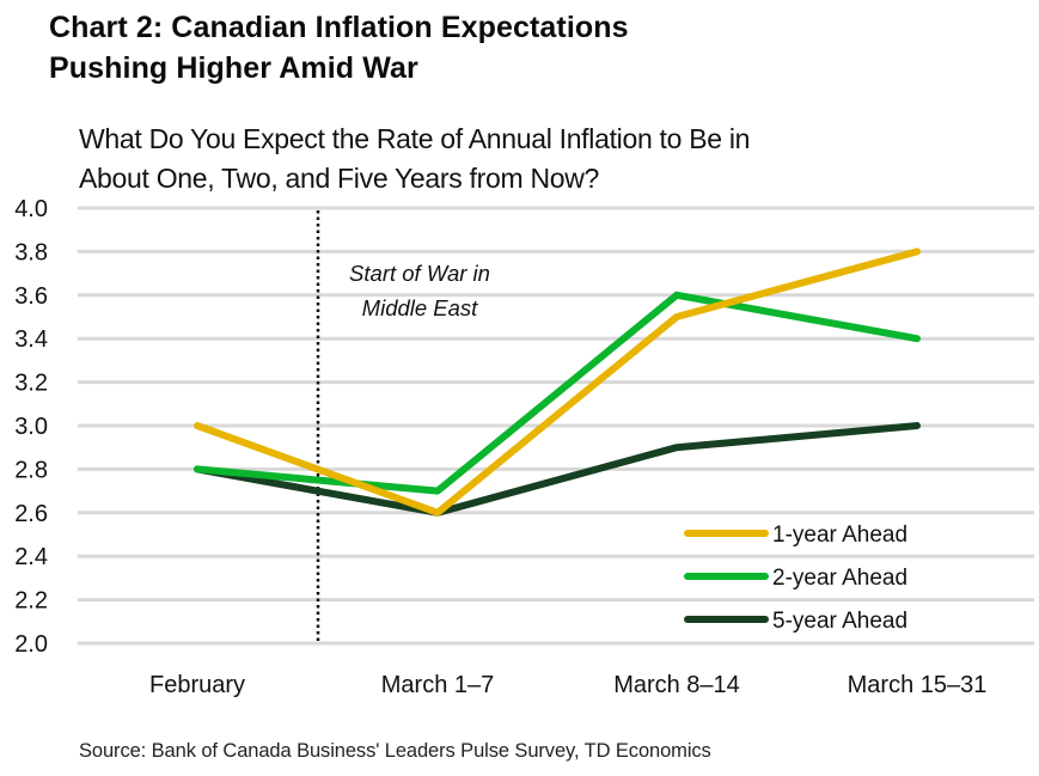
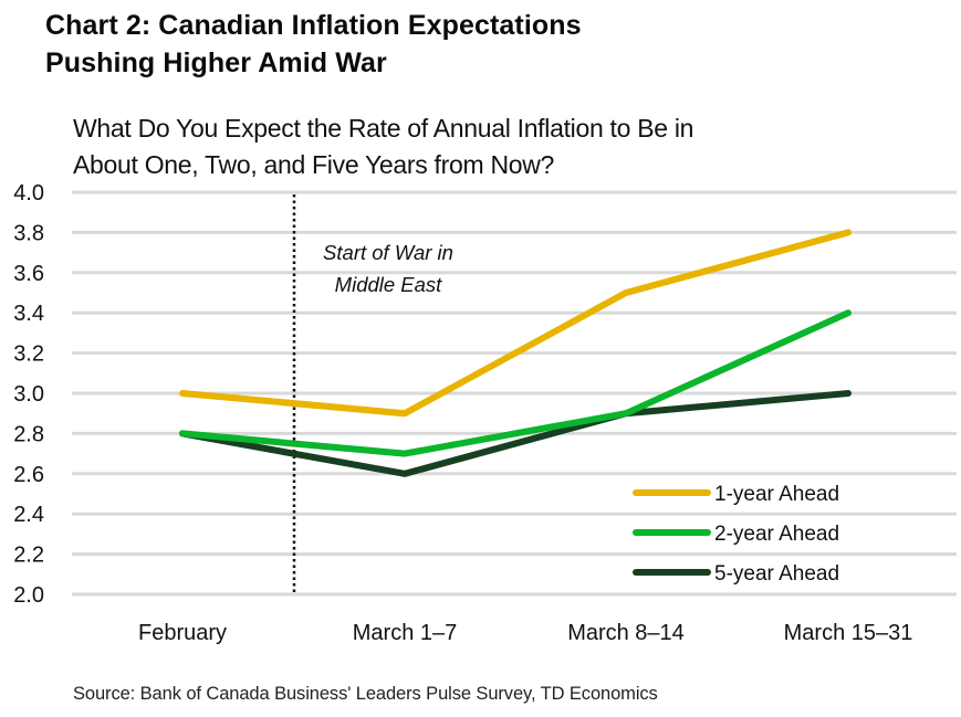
1-year Ahead/March 1–7: 2.6 -> 2.9
2-year Ahead/March 8–14: 3.6 -> 2.9
